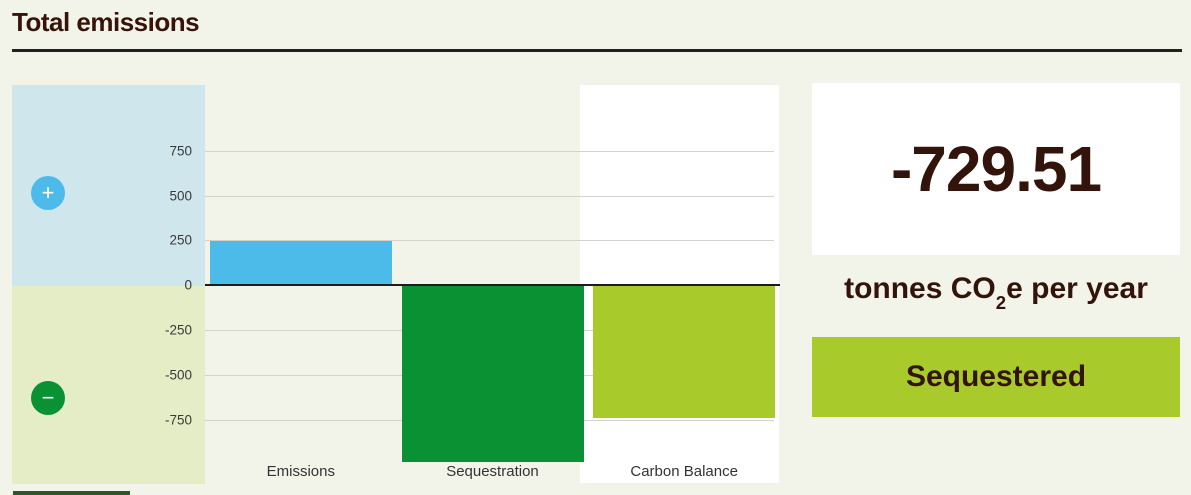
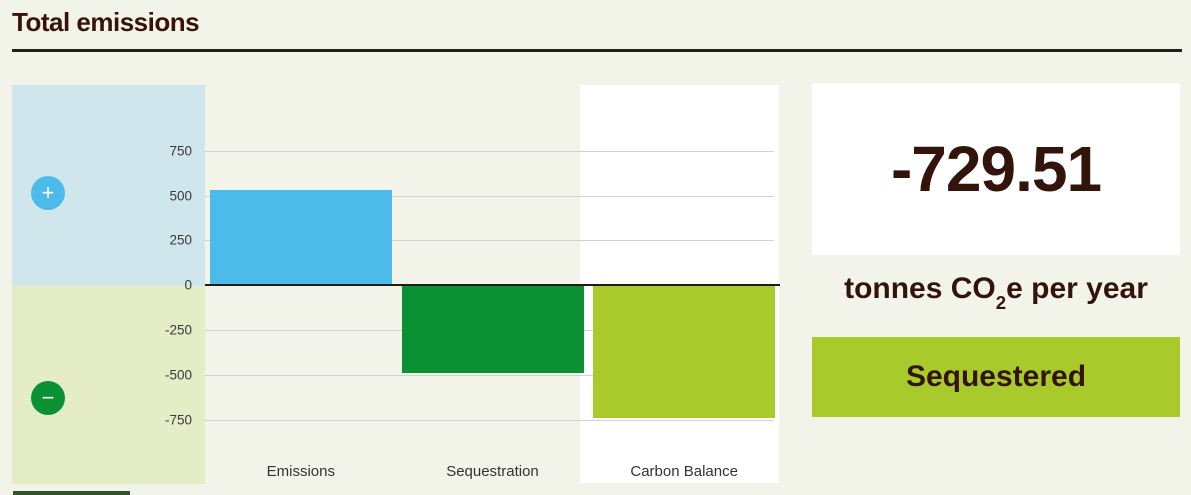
Emissions: 240 -> 530
Sequestration: -980 -> -480
